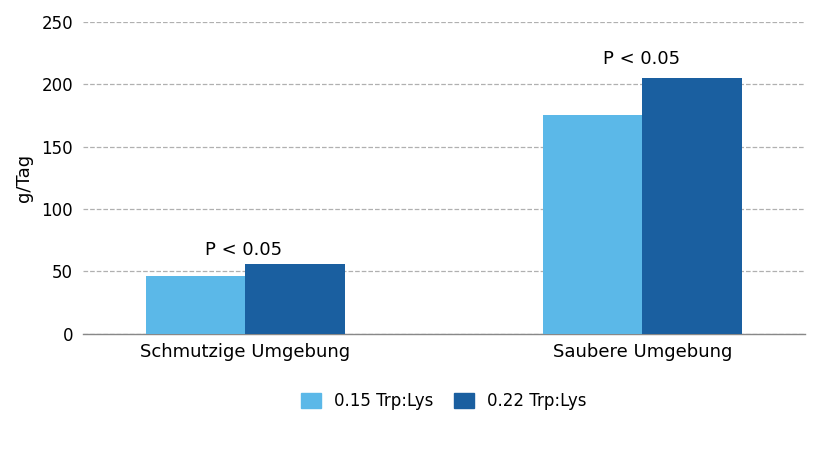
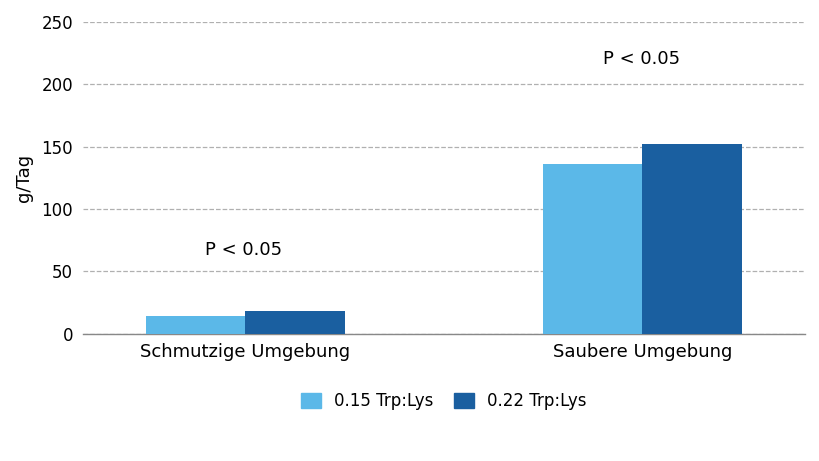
0.15 Trp:Lys/Schmutzige Umgebung: 46 -> 14
0.22 Trp:Lys/Schmutzige Umgebung: 56 -> 18
0.15 Trp:Lys/Saubere Umgebung: 175 -> 136
0.22 Trp:Lys/Saubere Umgebung: 205 -> 152
